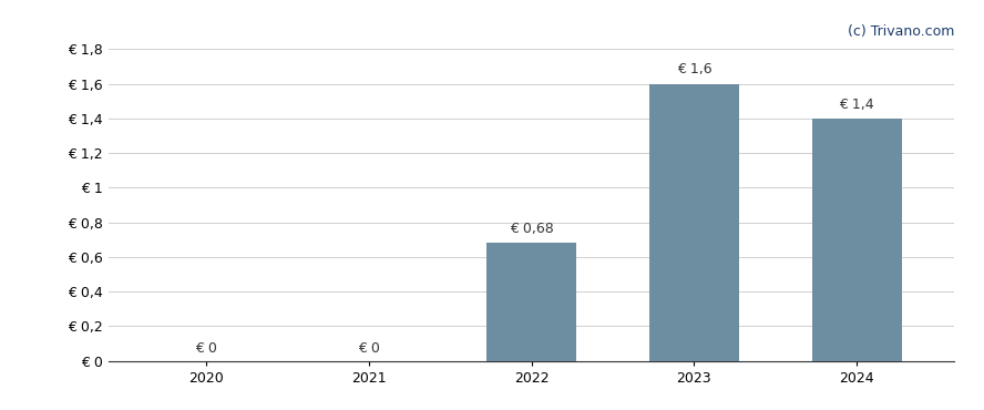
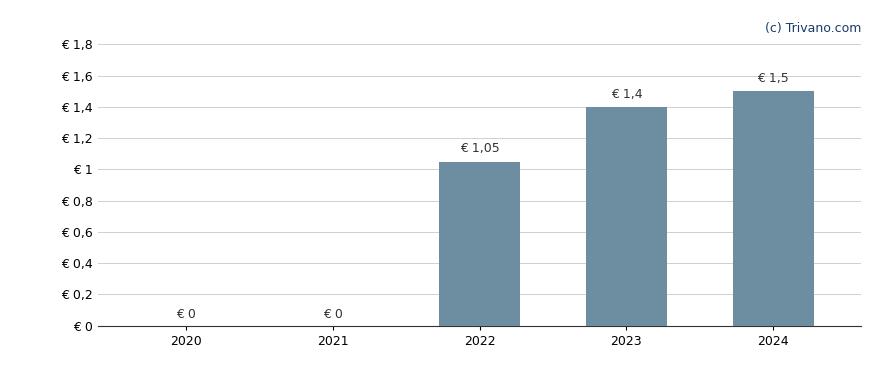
2022: 0,68 -> 1,05
2023: 1,6 -> 1,4
2024: 1,4 -> 1,5
